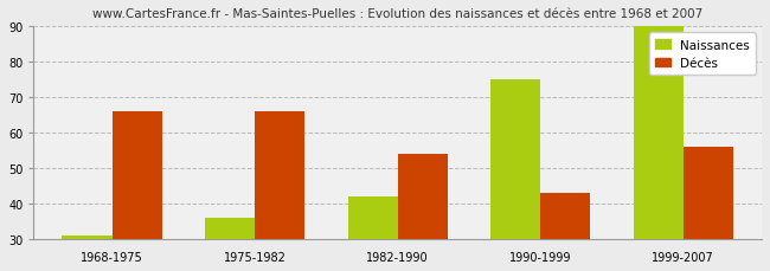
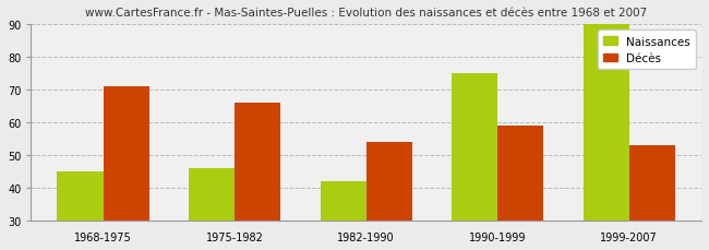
Naissances/1968-1975: 31 -> 45
Décès/1968-1975: 66 -> 71
Naissances/1975-1982: 36 -> 46
Décès/1990-1999: 43 -> 59
Décès/1999-2007: 56 -> 53
